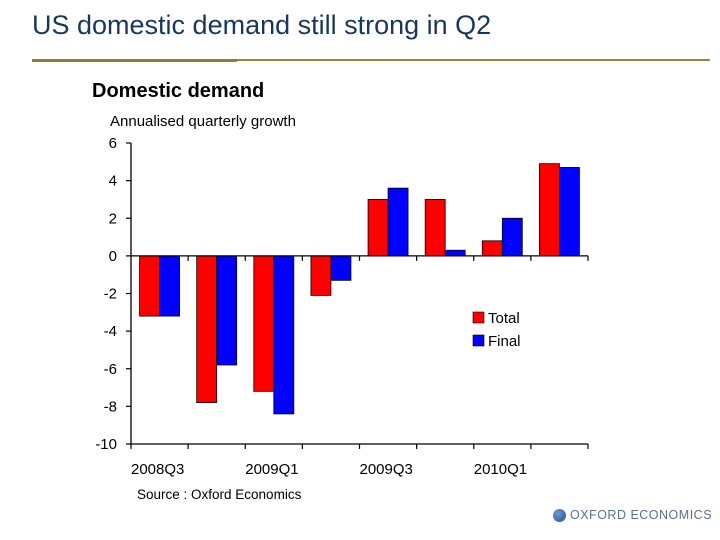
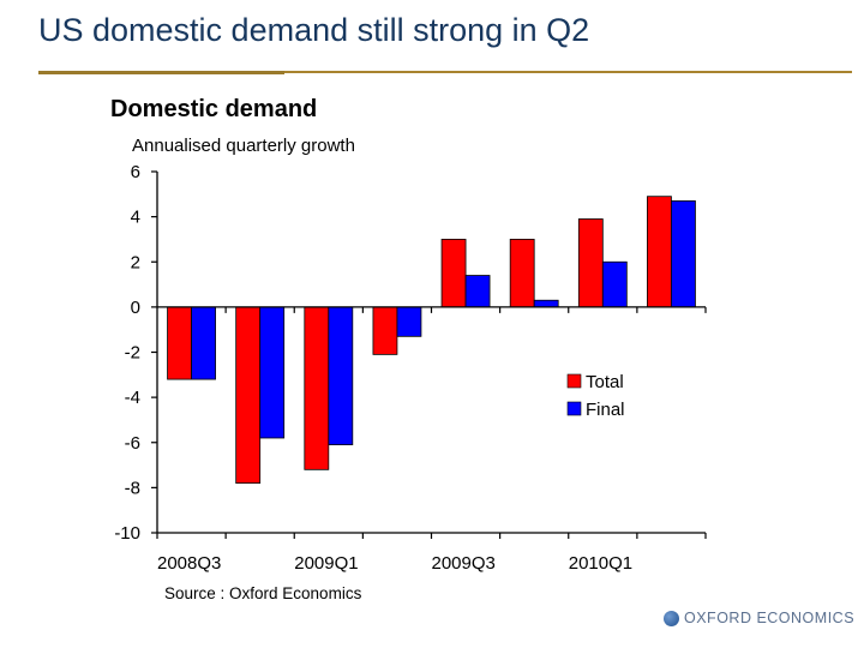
Final/2009Q1: -8.4 -> -6.1
Final/2009Q3: 3.6 -> 1.4
Total/2010Q1: 0.8 -> 3.9
